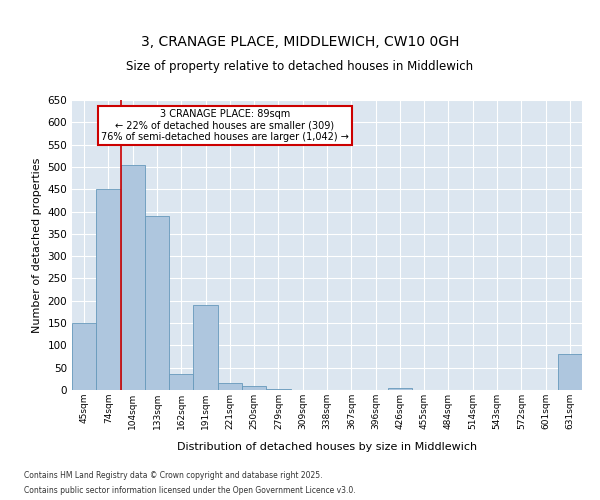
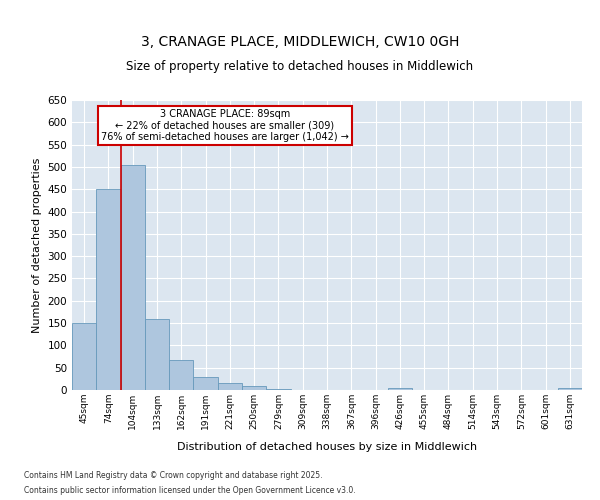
133sqm: 390 -> 160
162sqm: 35 -> 68
191sqm: 190 -> 30
631sqm: 80 -> 4
